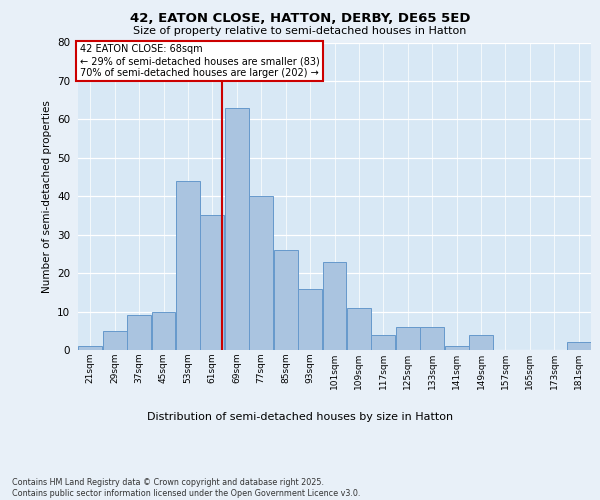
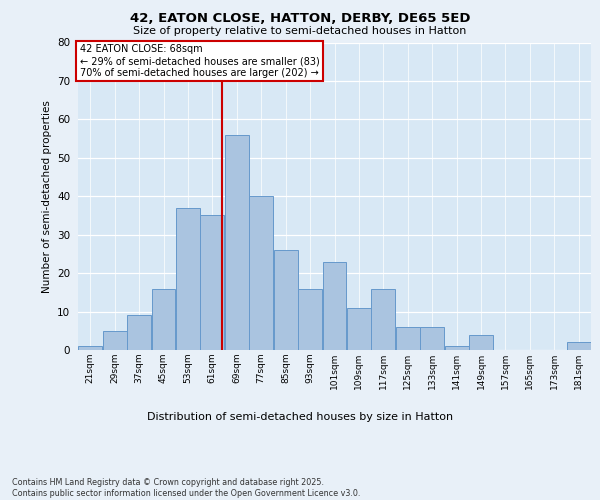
45sqm: 10 -> 16
53sqm: 44 -> 37
69sqm: 63 -> 56
117sqm: 4 -> 16
